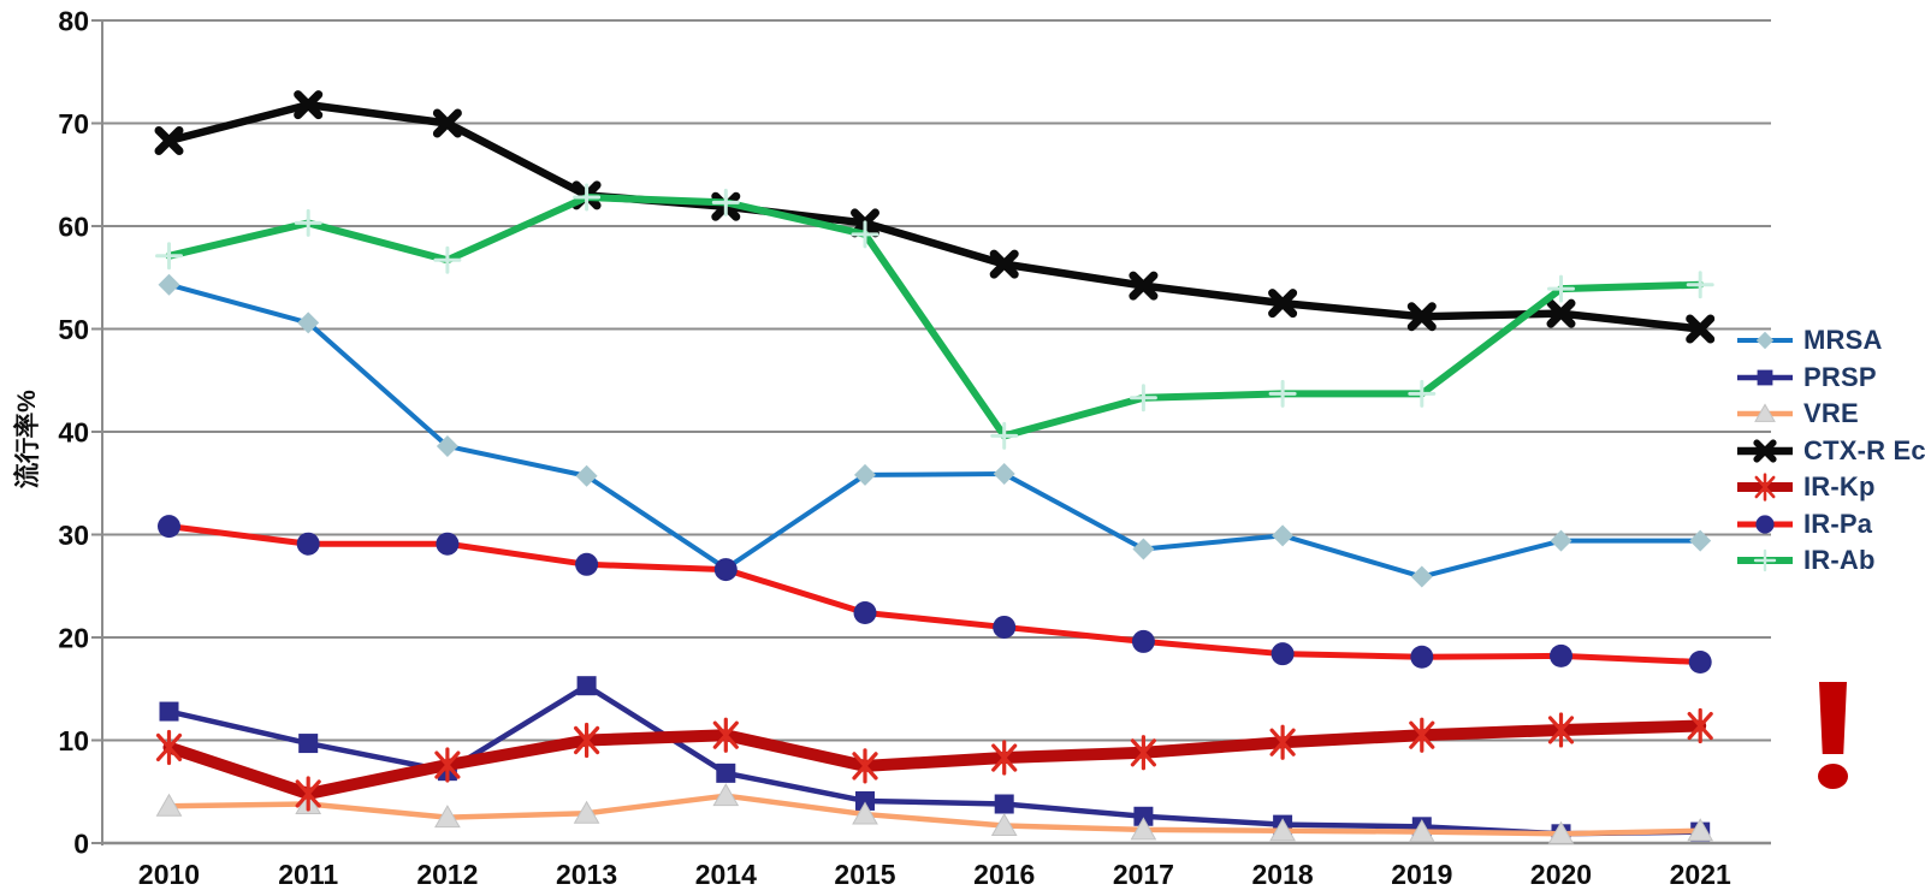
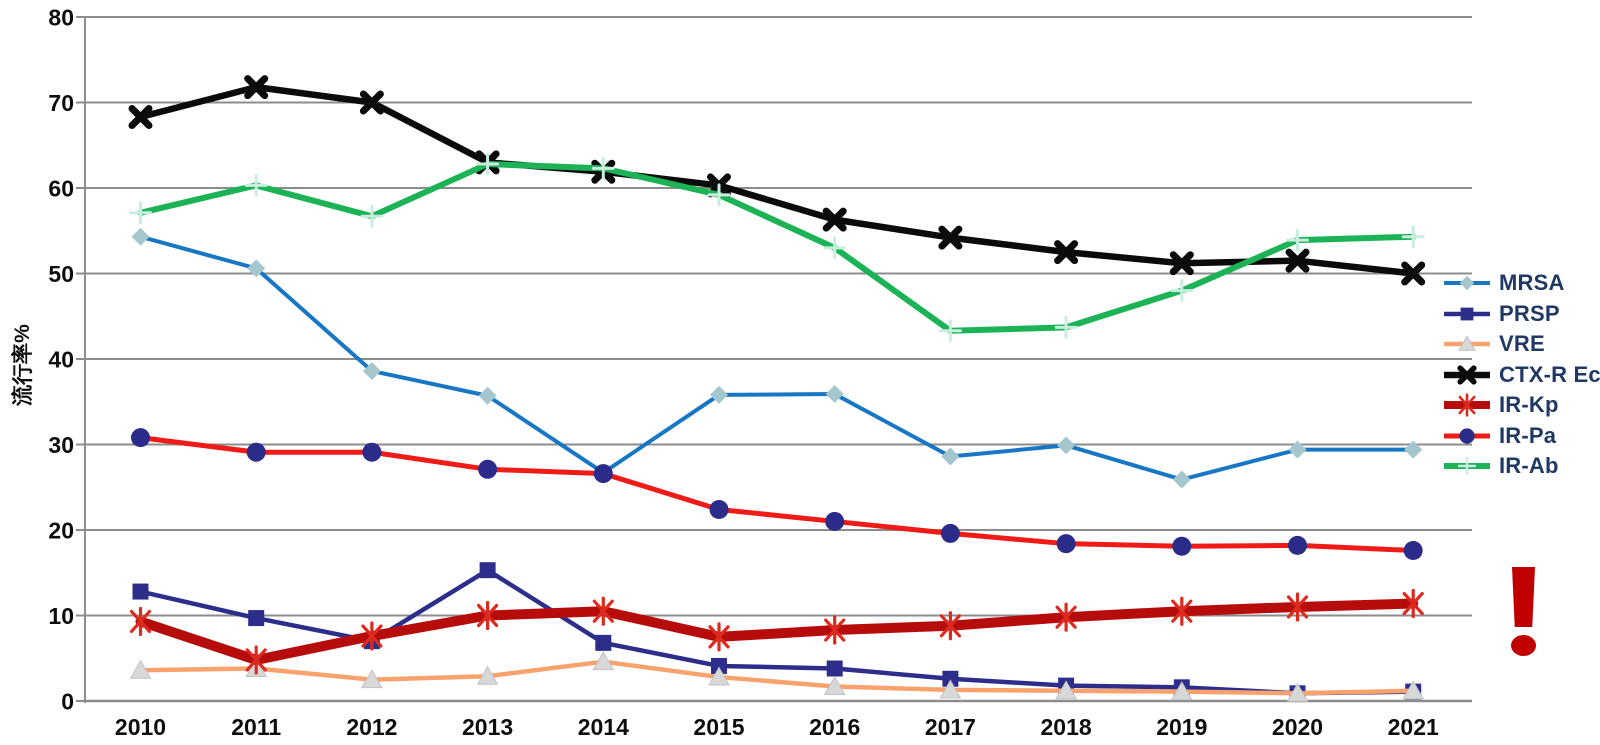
IR-Ab/2016: 40 -> 53
IR-Ab/2019: 44 -> 48
